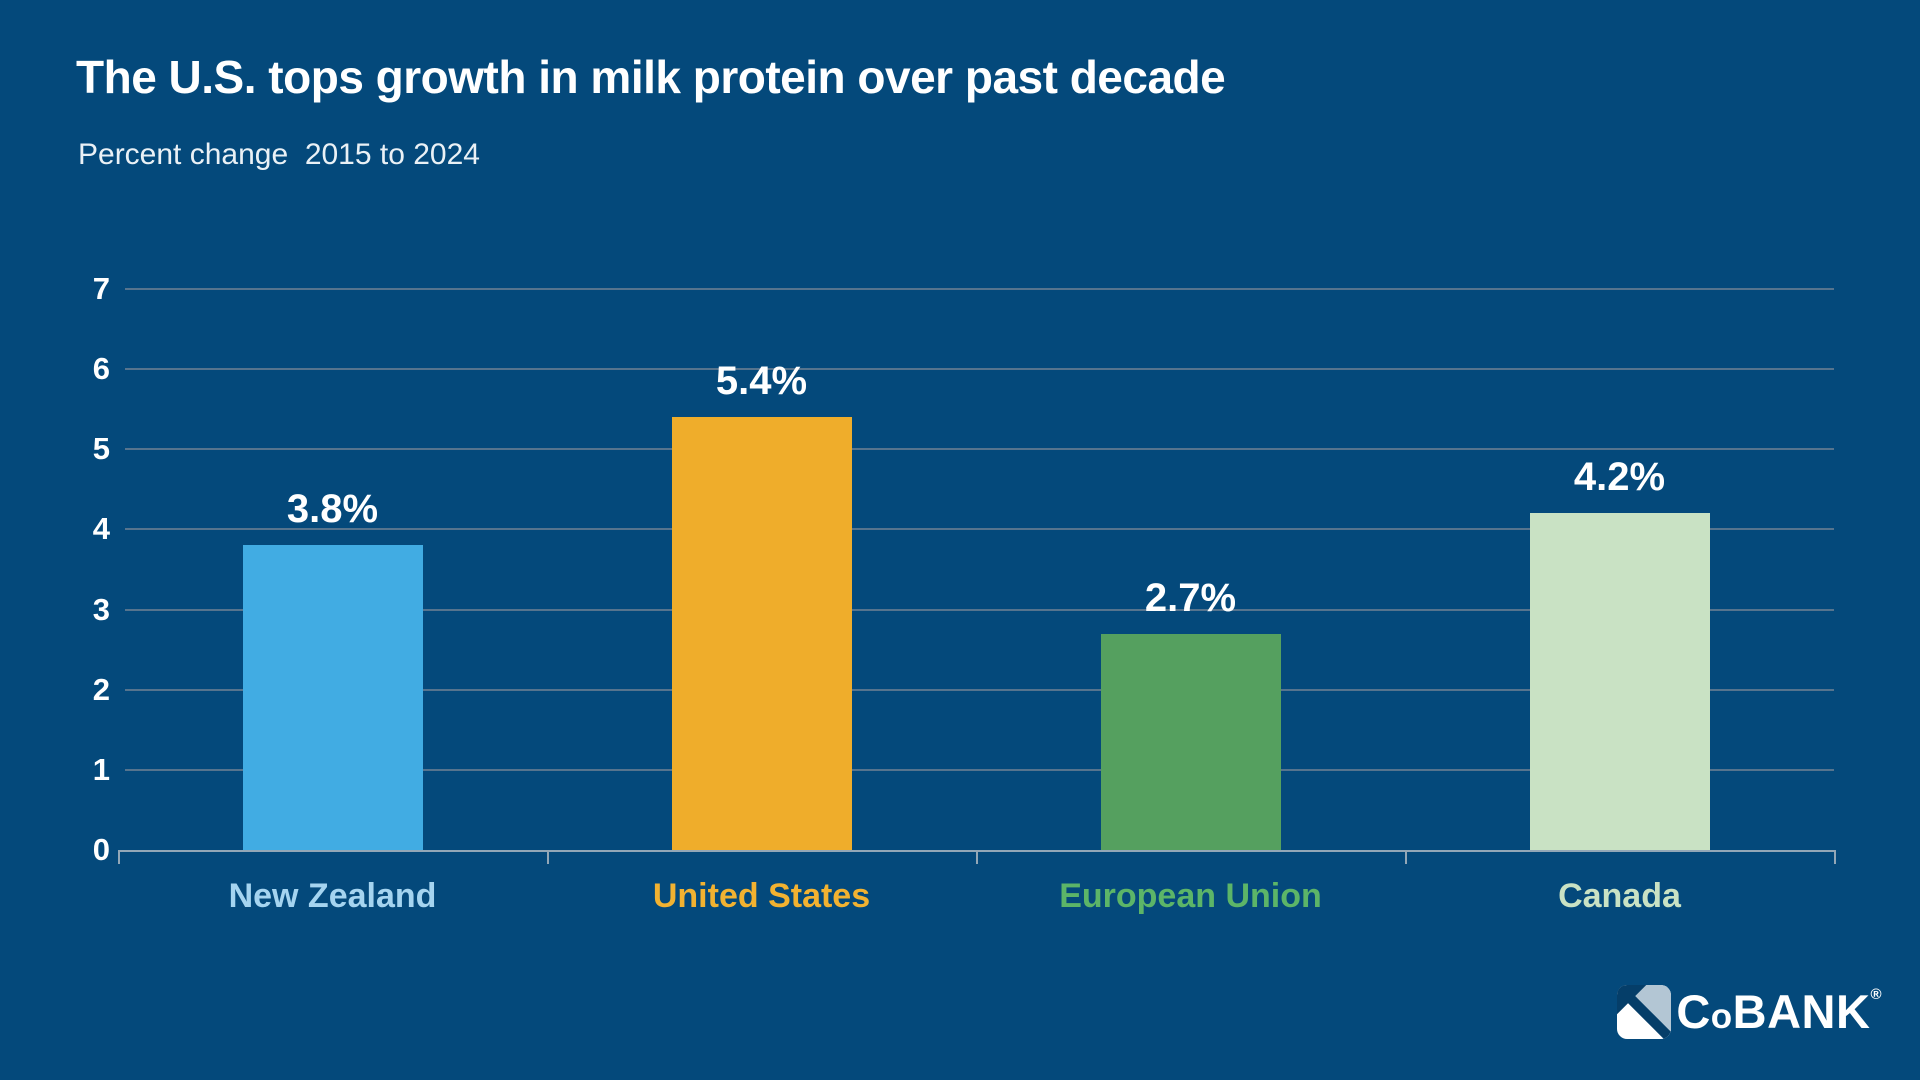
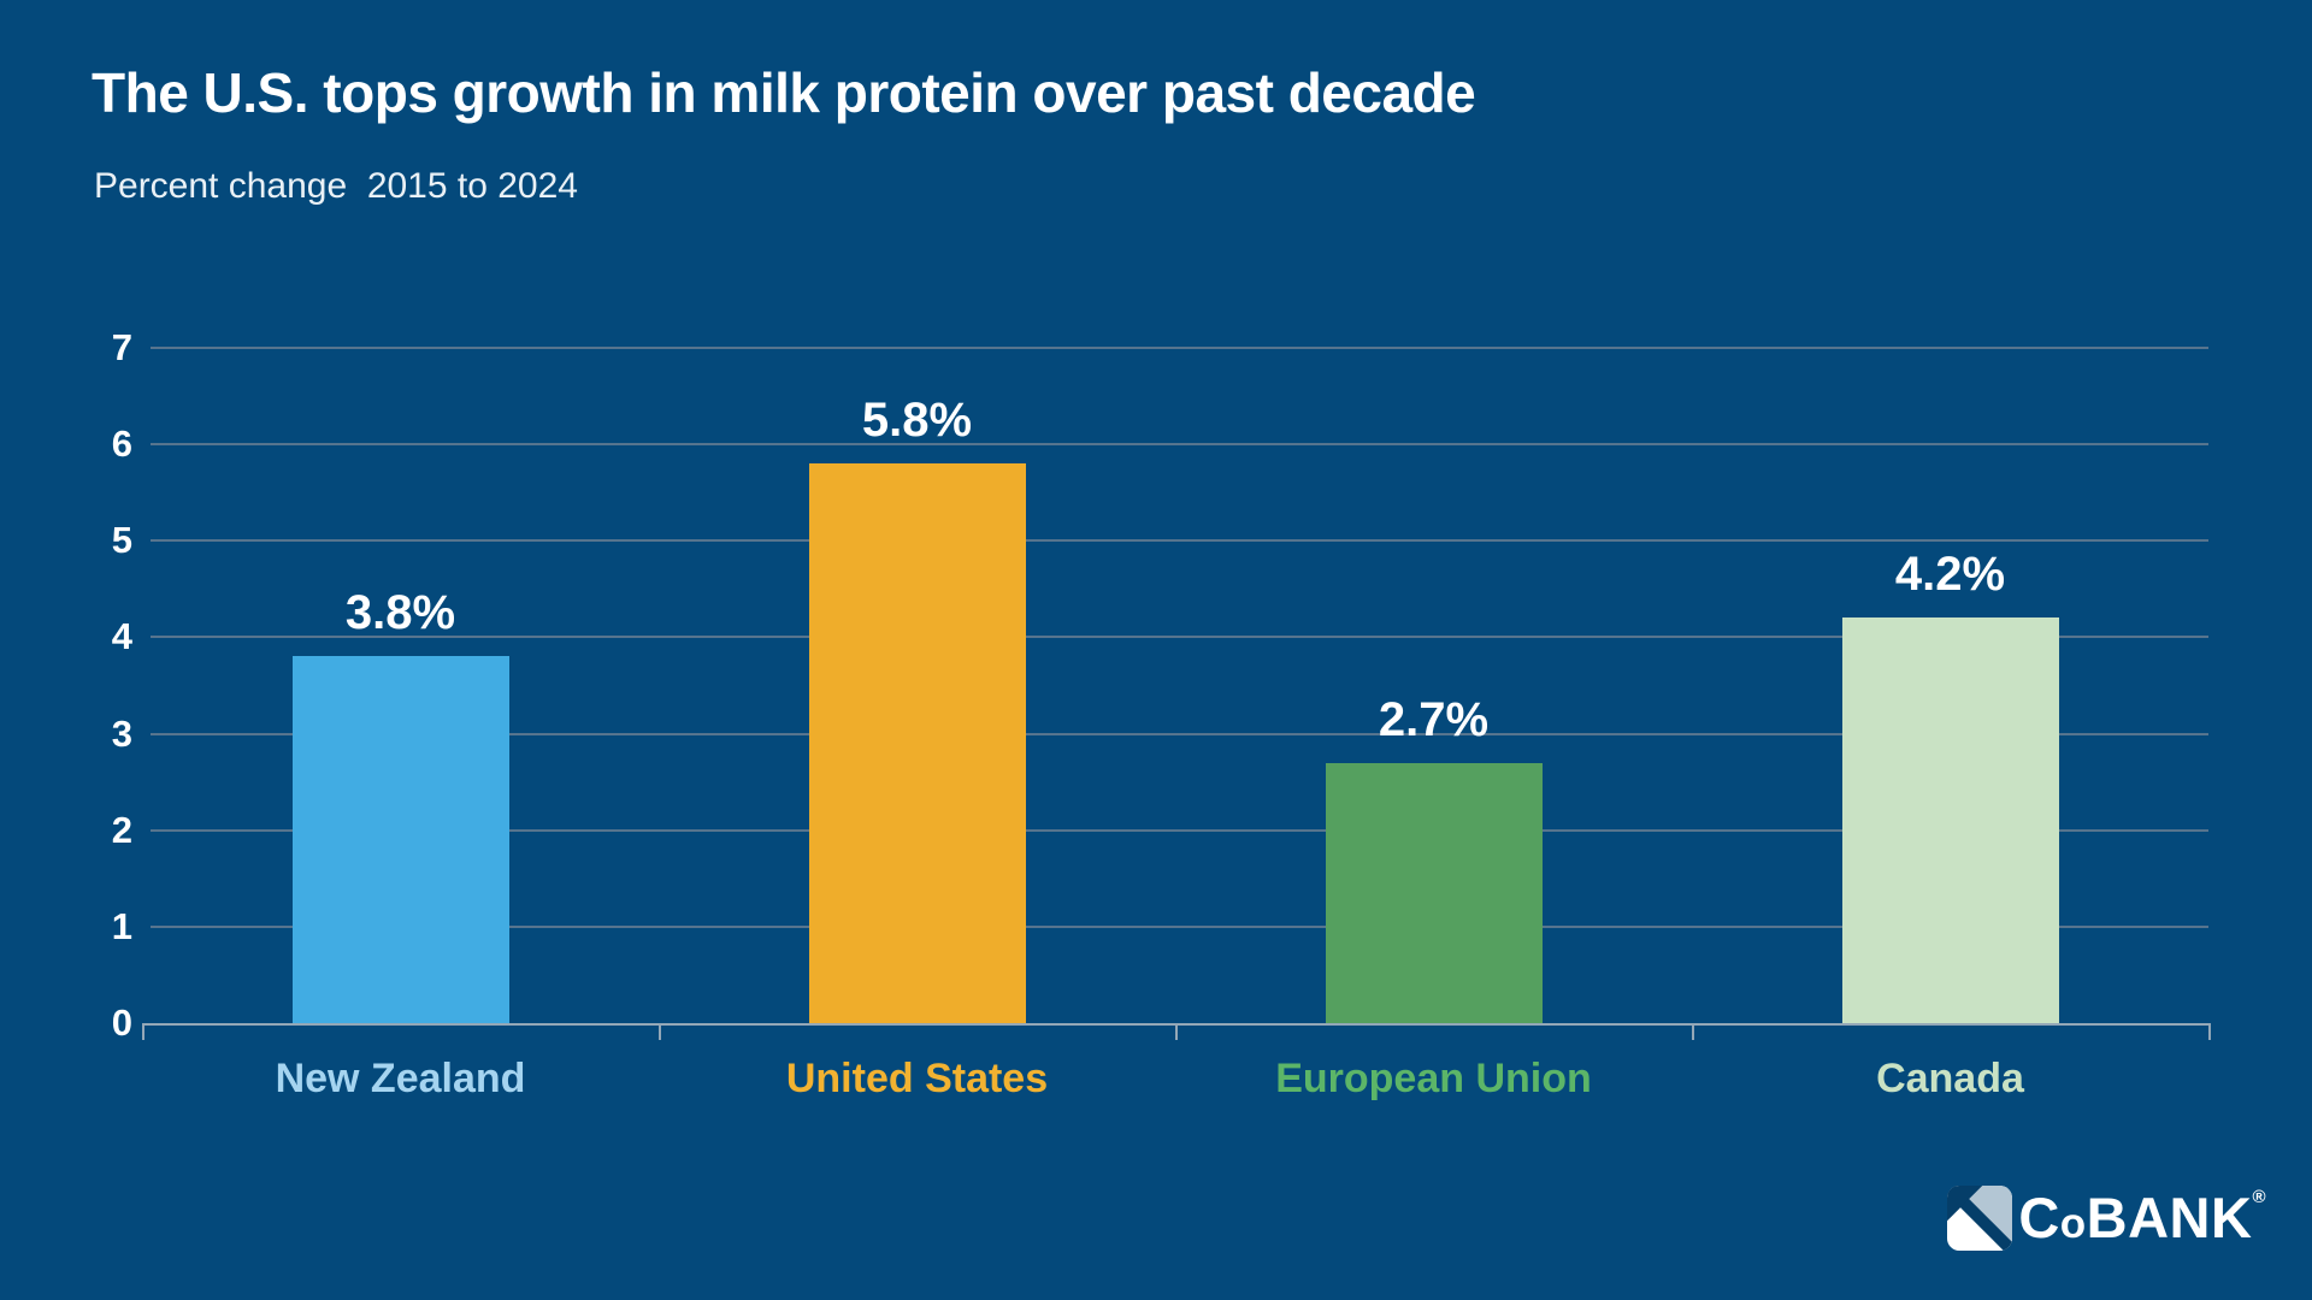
United States: 5.4% -> 5.8%
